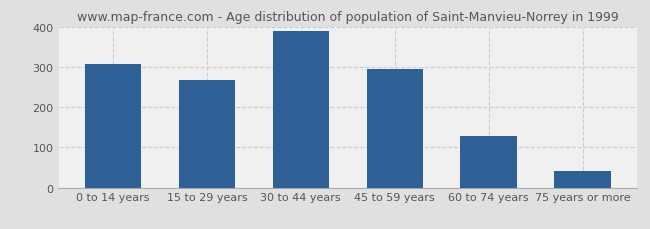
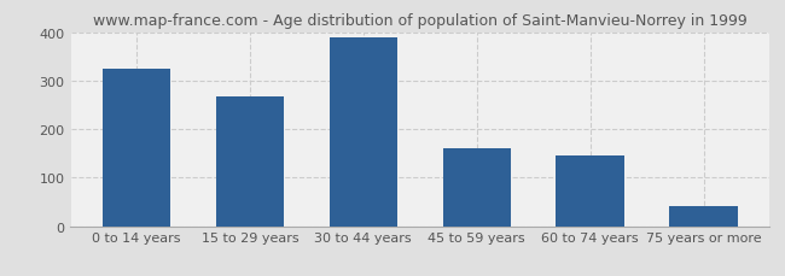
0 to 14 years: 308 -> 325
45 to 59 years: 295 -> 160
60 to 74 years: 127 -> 145
